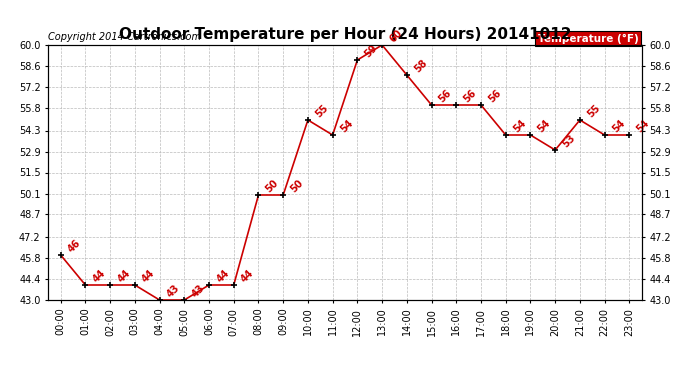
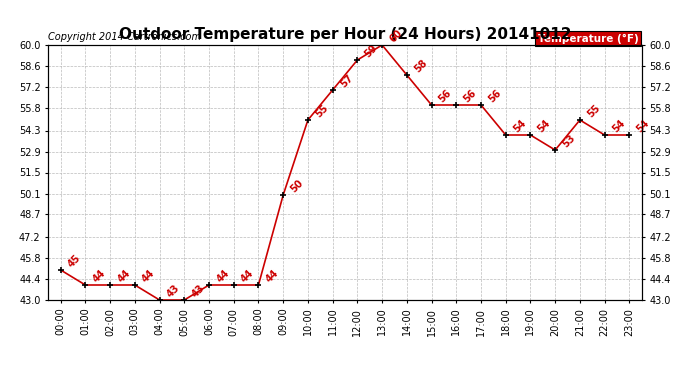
00:00: 46 -> 45
08:00: 50 -> 44
11:00: 54 -> 57
